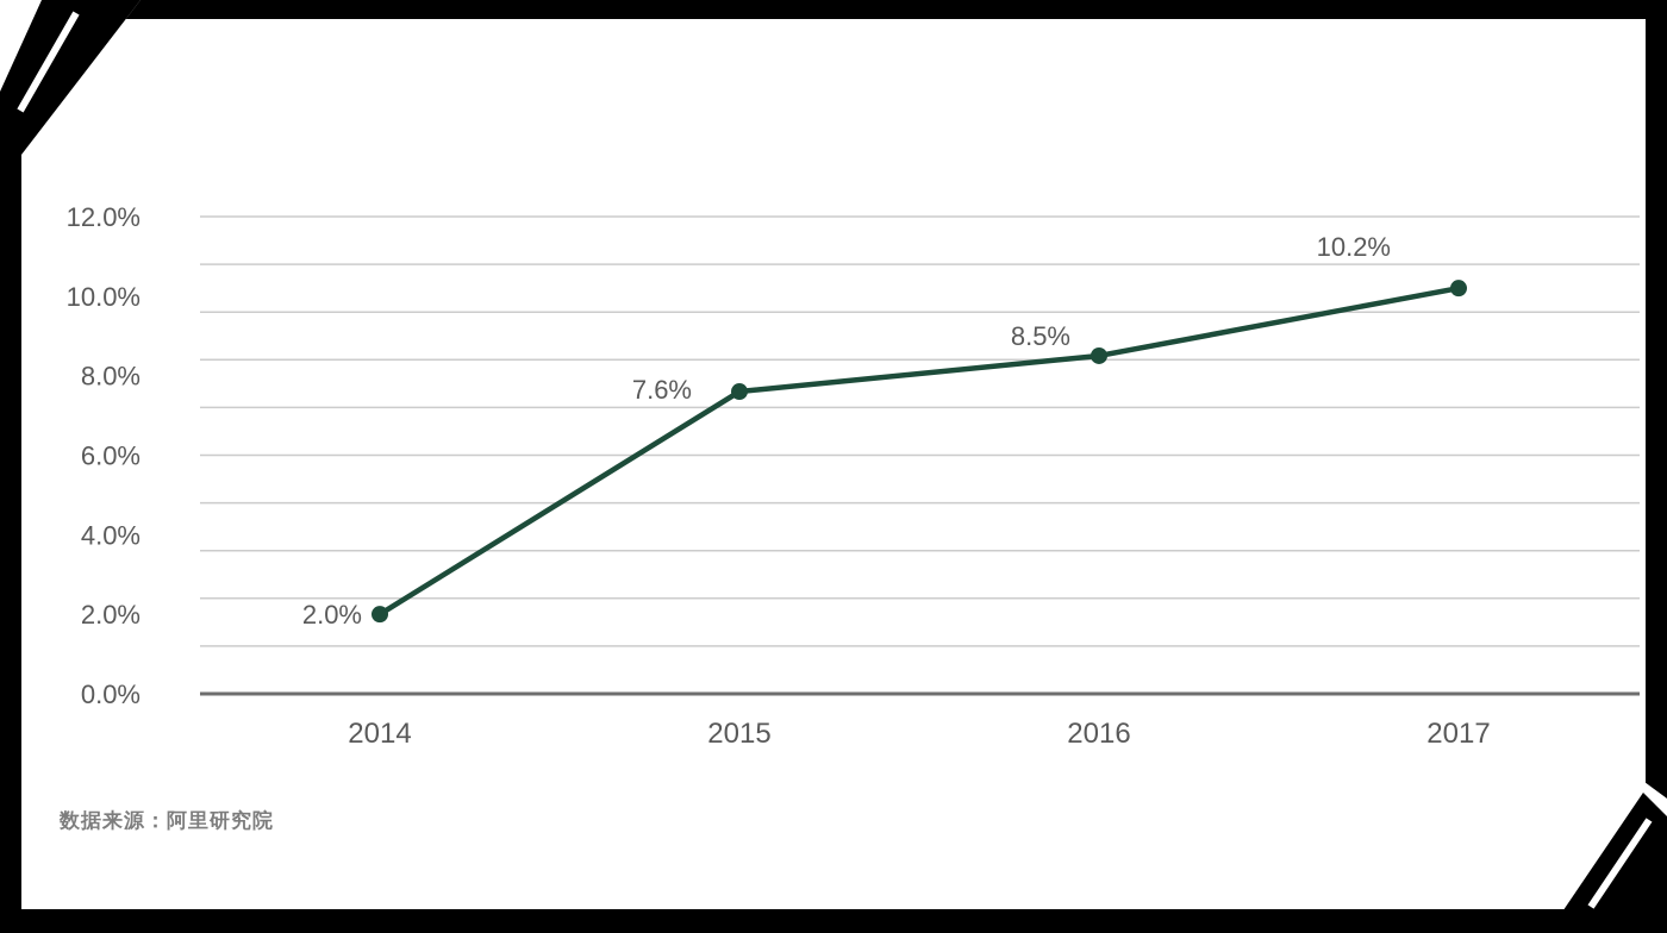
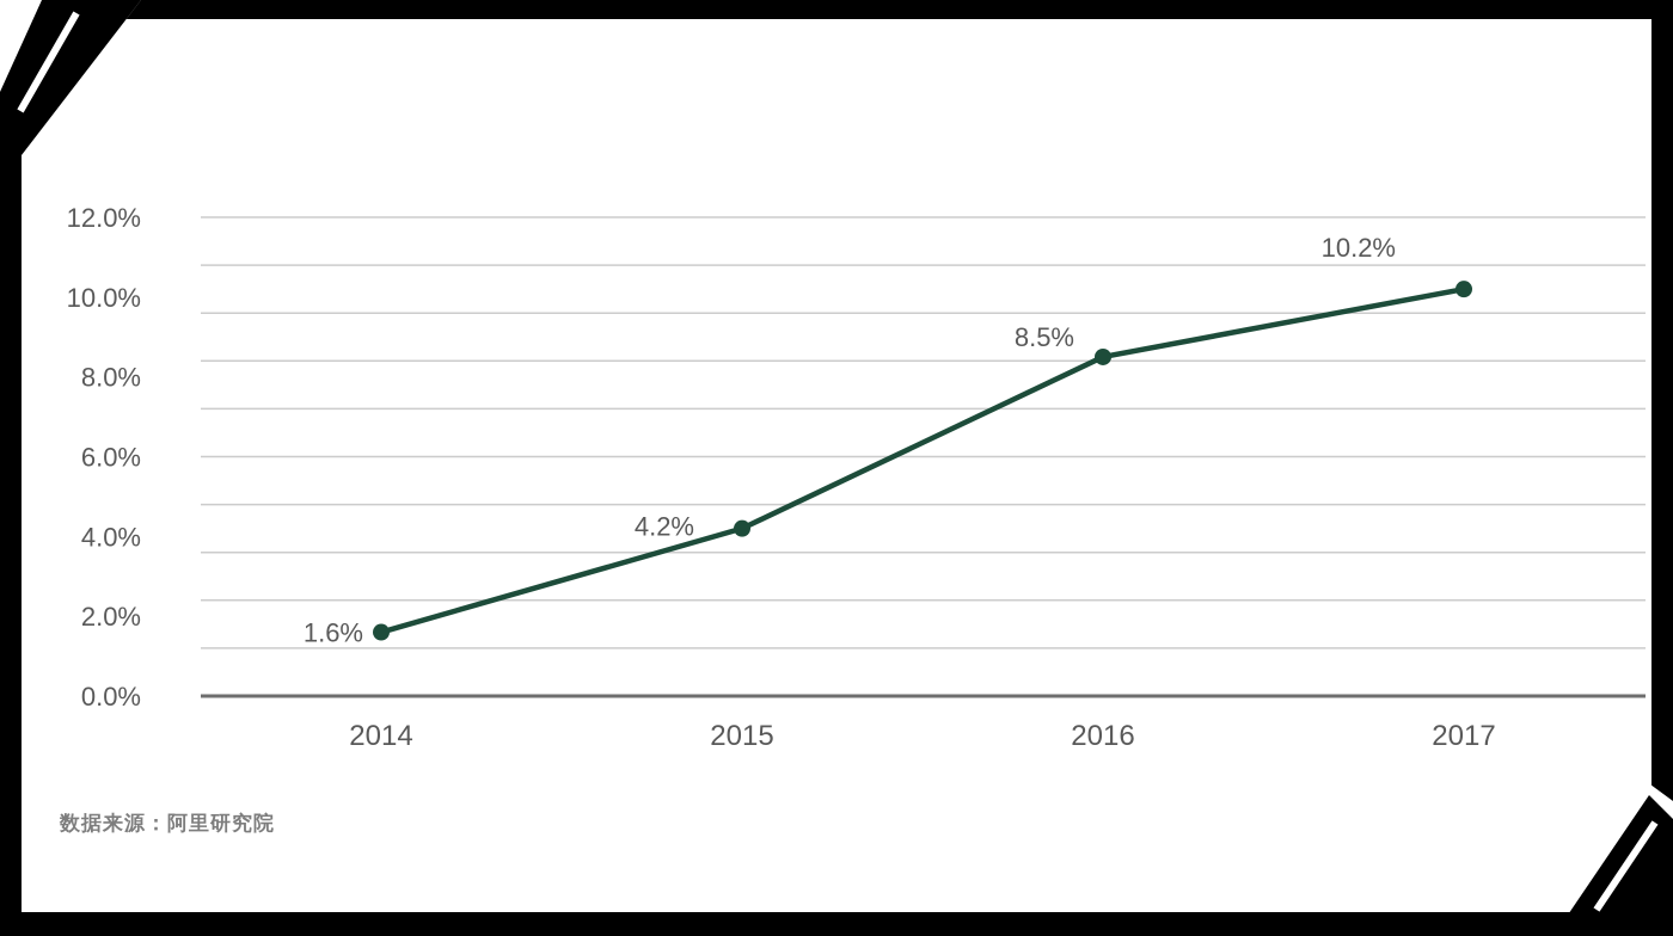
2014: 2.0% -> 1.6%
2015: 7.6% -> 4.2%
